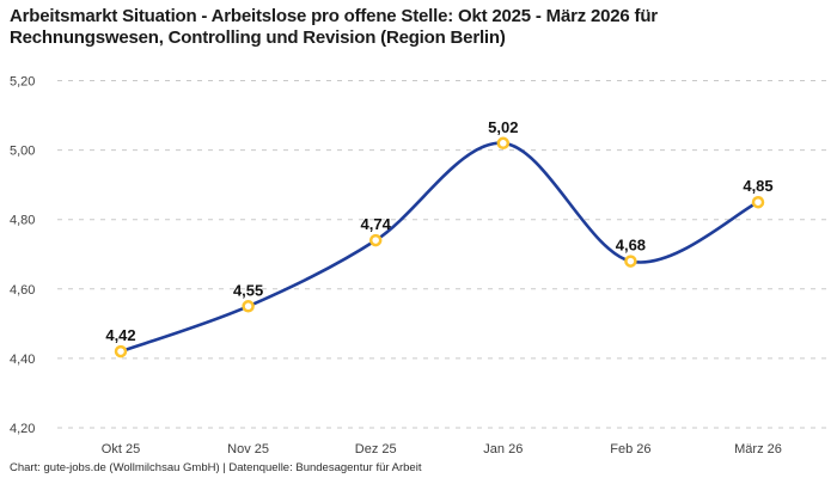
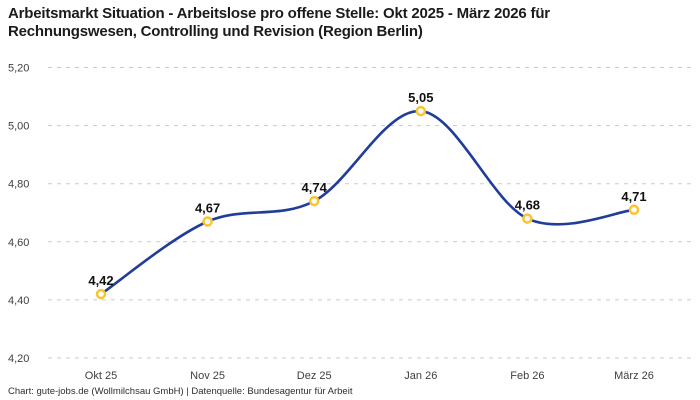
Nov 25: 4,55 -> 4,67
Jan 26: 5,02 -> 5,05
März 26: 4,85 -> 4,71
